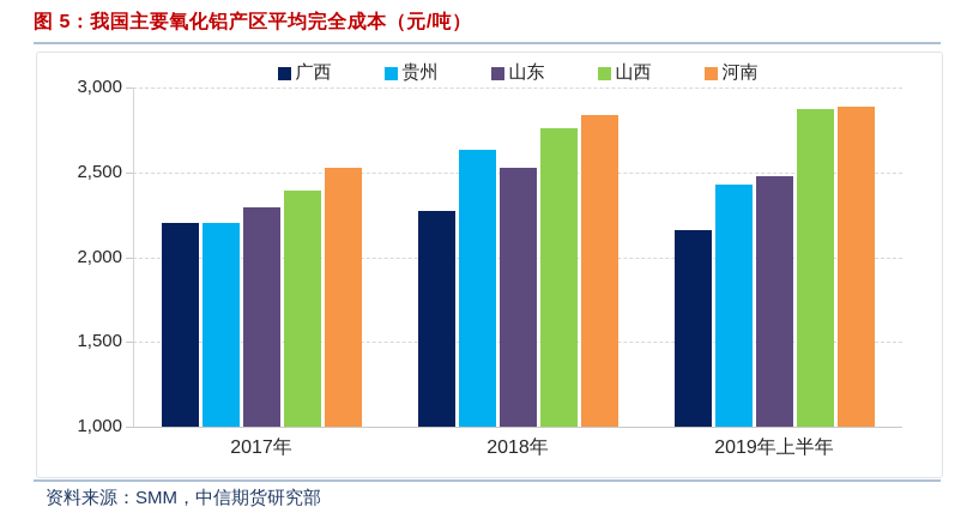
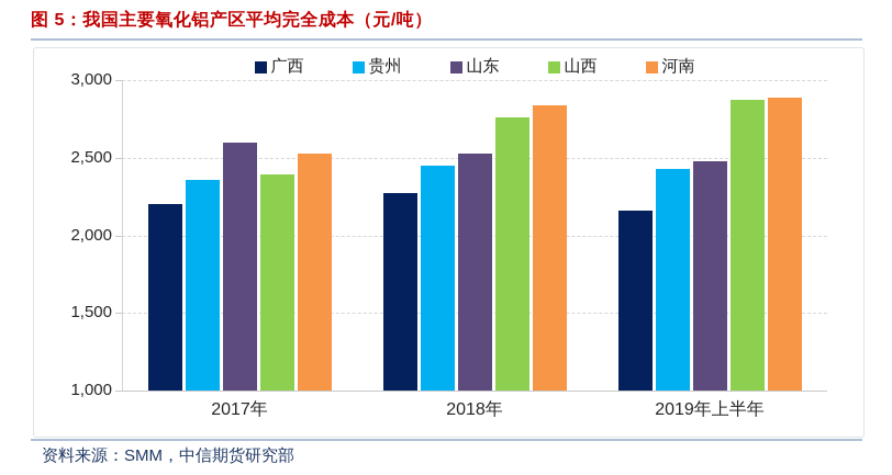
贵州/2017年: 2200 -> 2360
山东/2017年: 2290 -> 2600
贵州/2018年: 2630 -> 2450
